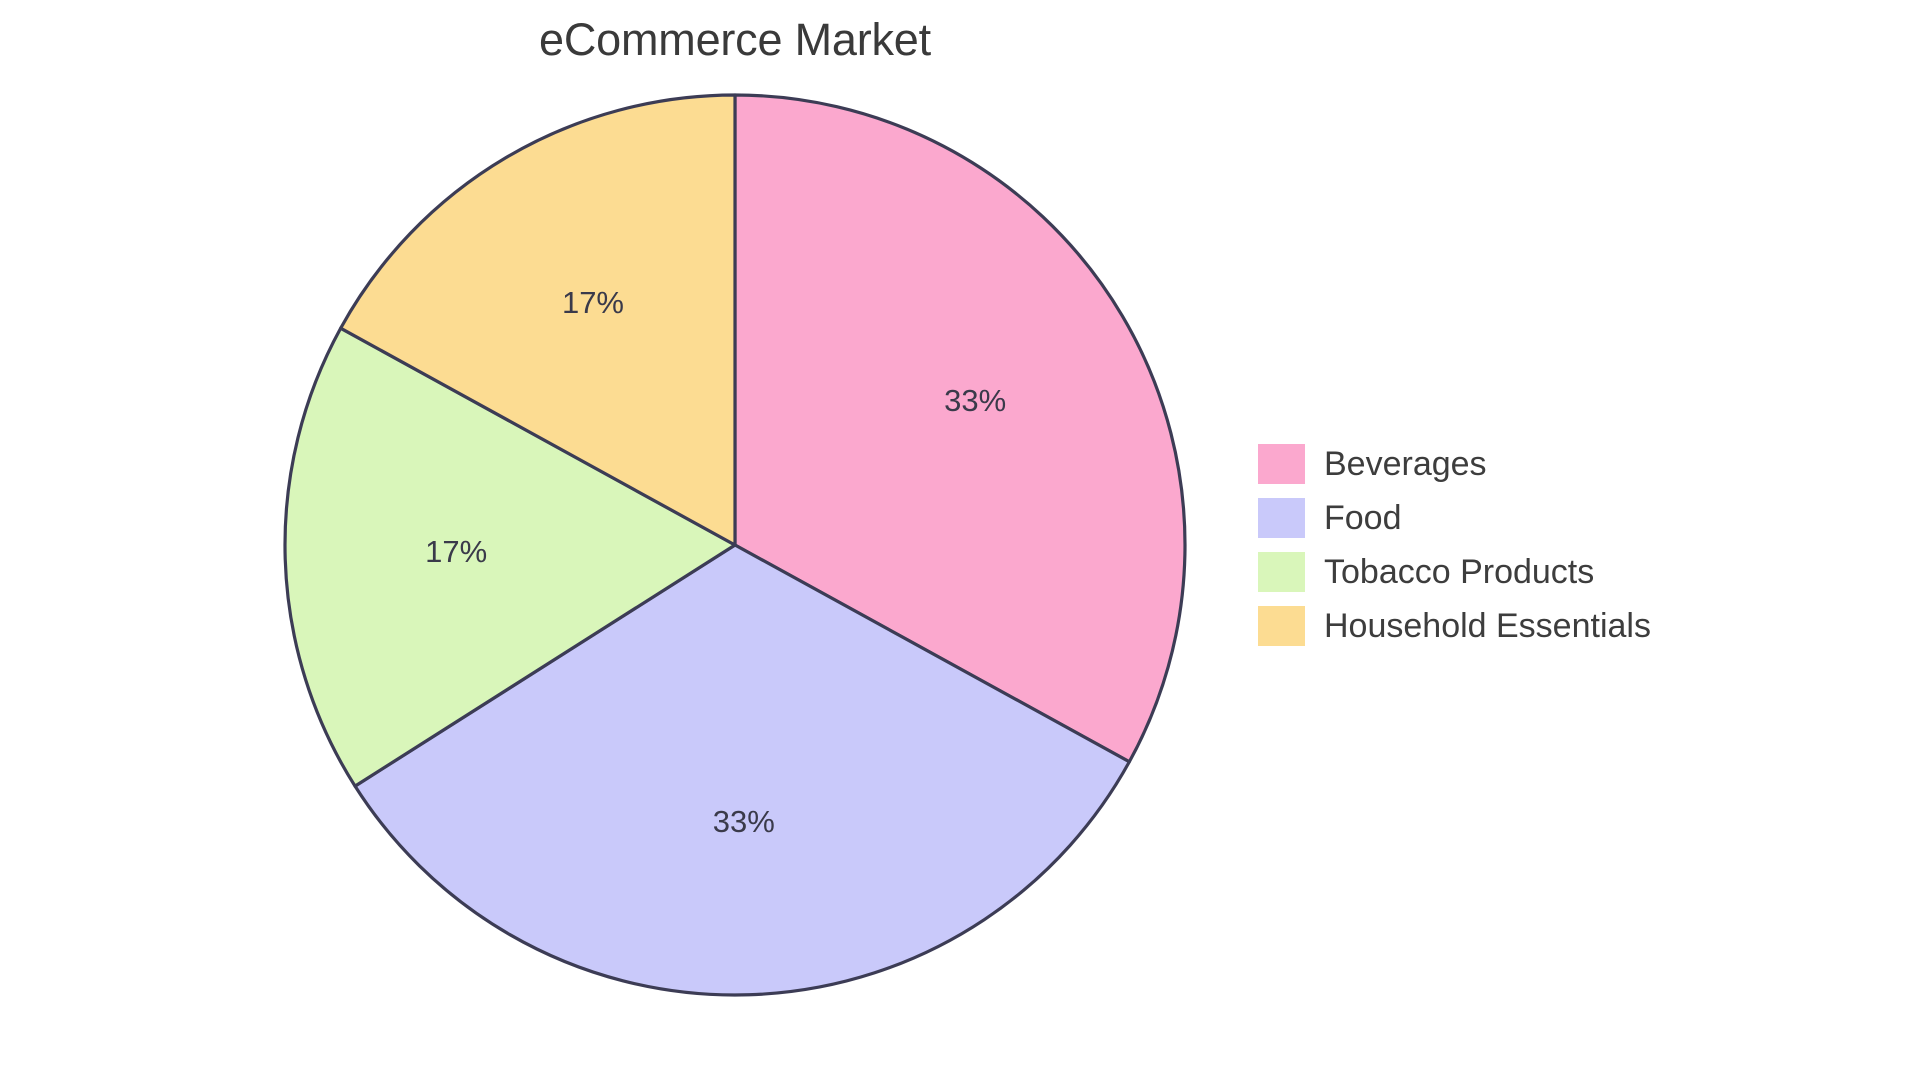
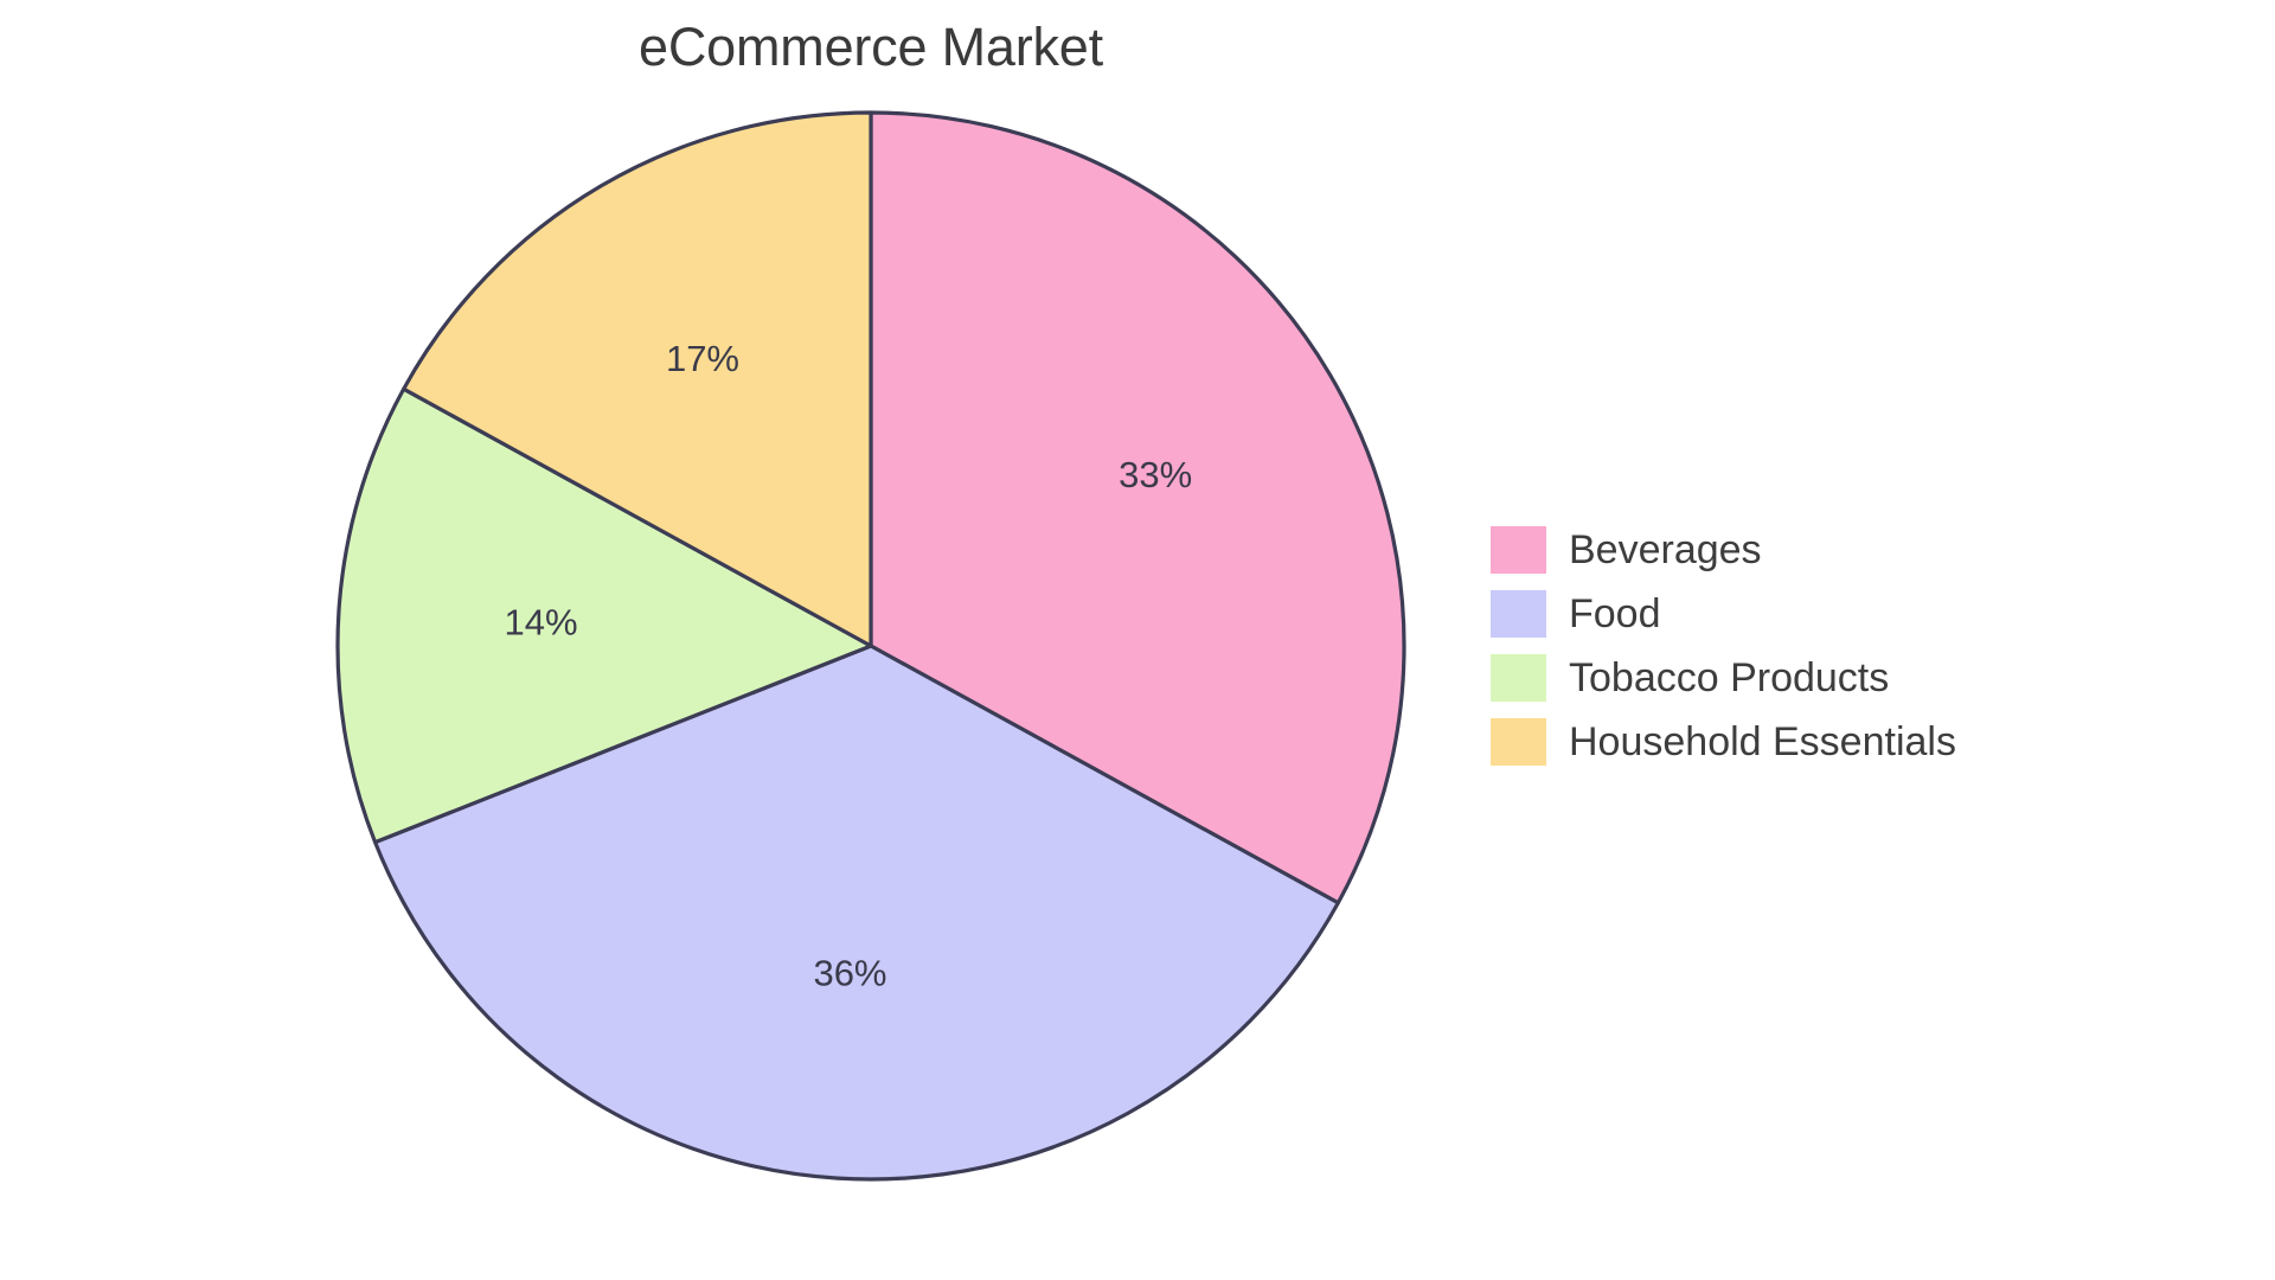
Food: 33% -> 36%
Tobacco Products: 17% -> 14%
